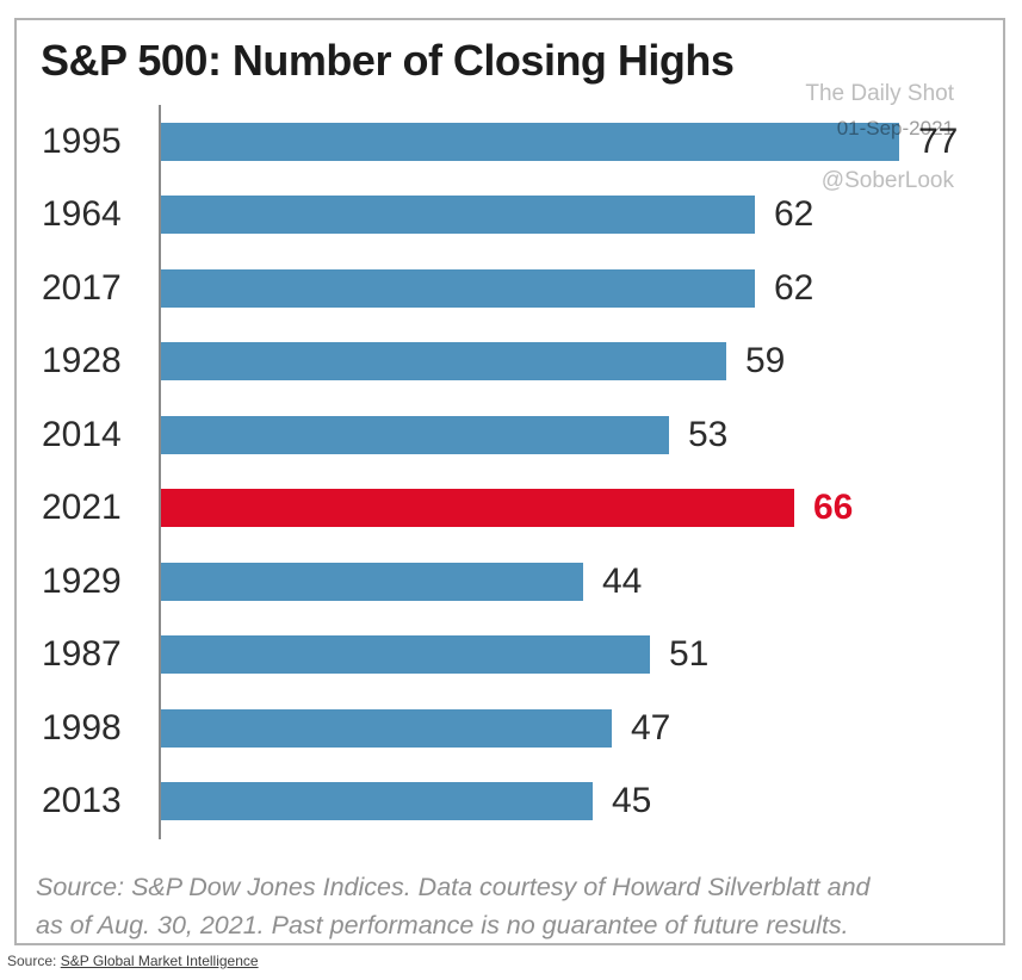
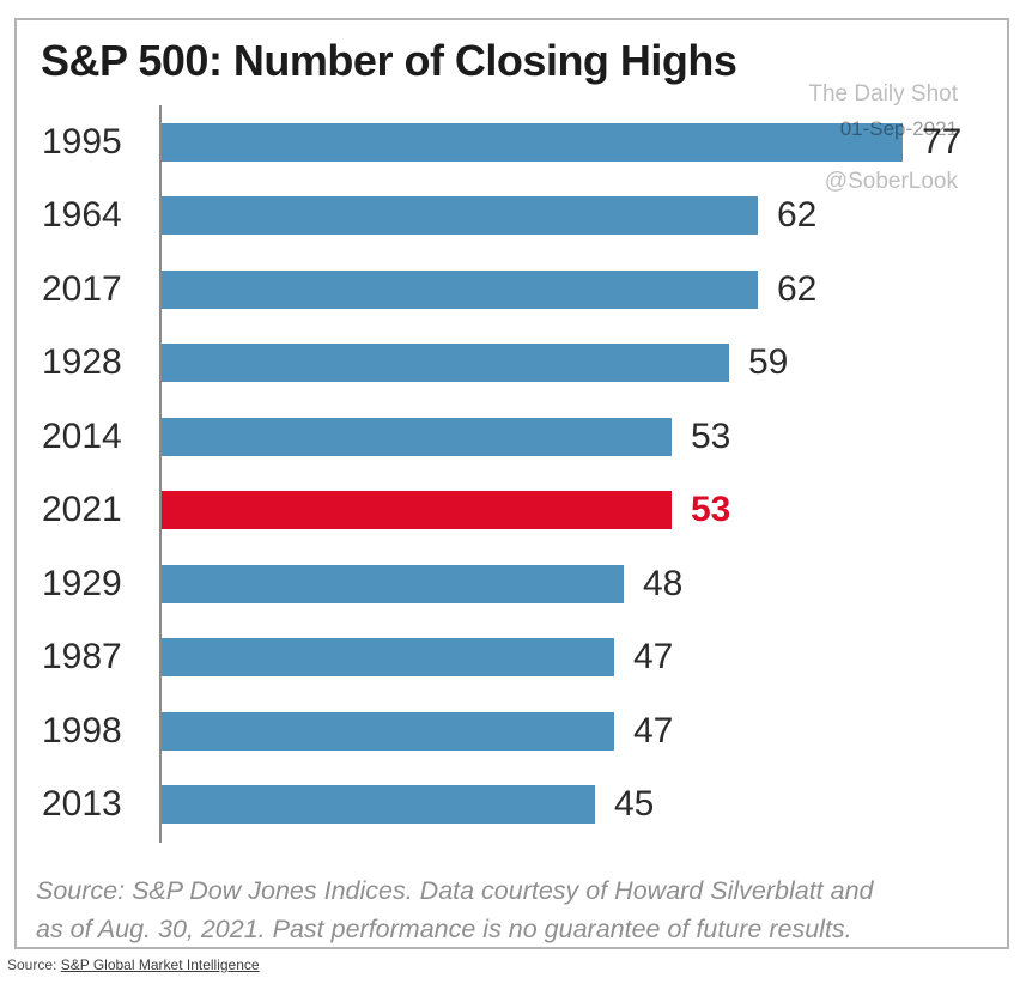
2021: 66 -> 53
1929: 44 -> 48
1987: 51 -> 47
